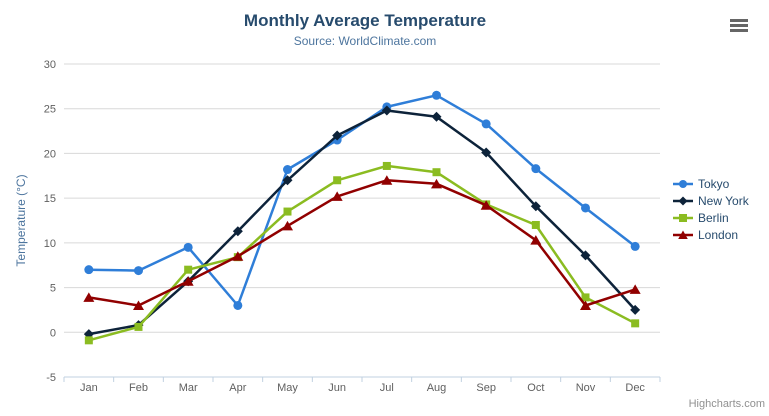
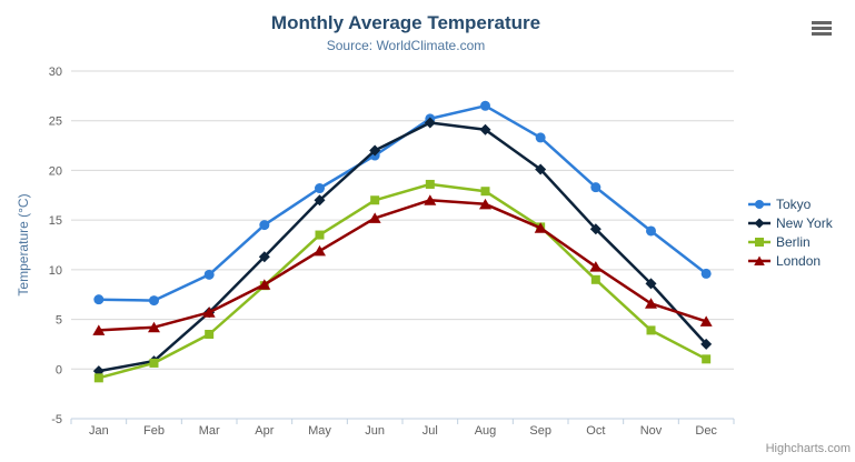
London/Feb: 3 -> 4
Berlin/Mar: 7 -> 4
Tokyo/Apr: 3 -> 14
Berlin/Oct: 12 -> 9
London/Nov: 3 -> 7
